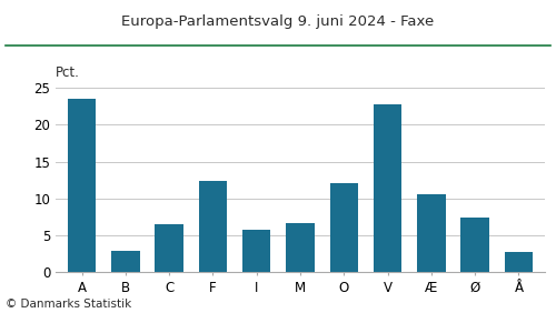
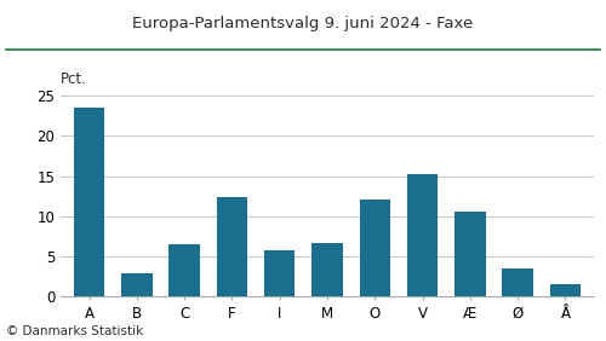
V: 22.8 -> 15.3
Ø: 7.4 -> 3.5
Å: 2.8 -> 1.5
